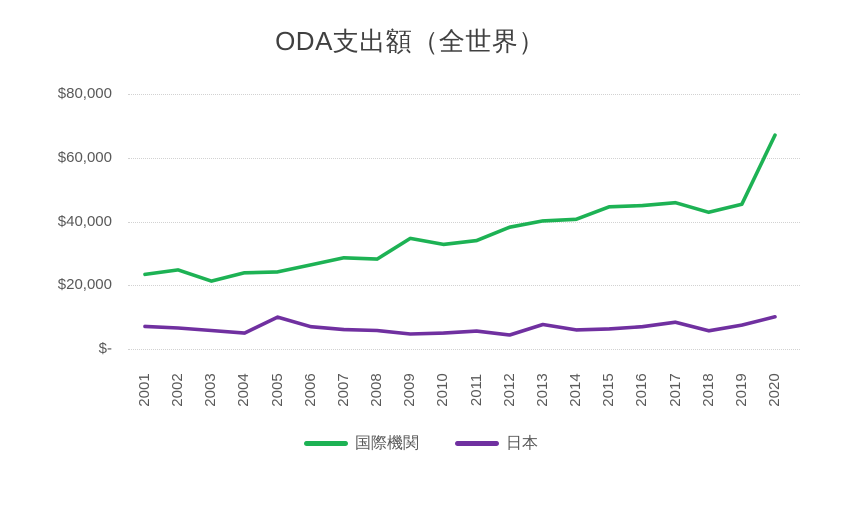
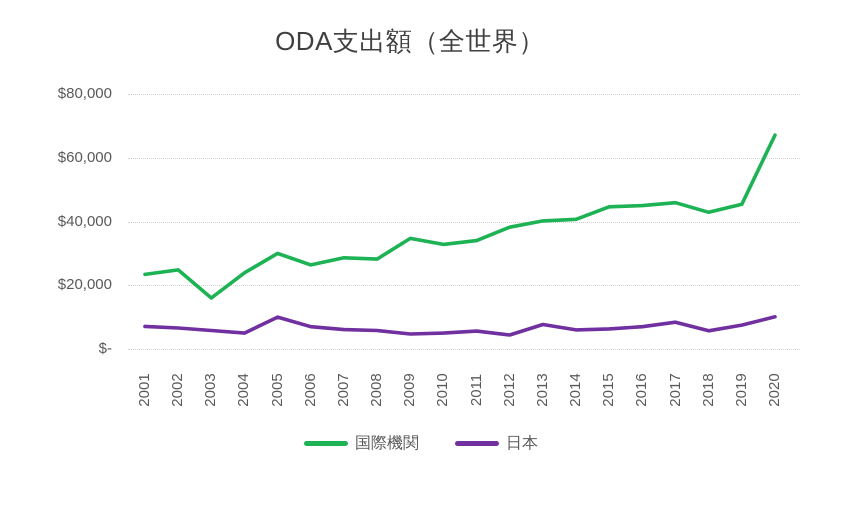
国際機関/2003: $21000 -> $16000
国際機関/2005: $24000 -> $30000
